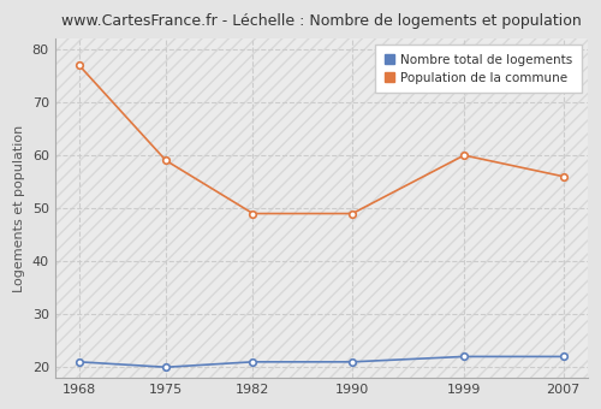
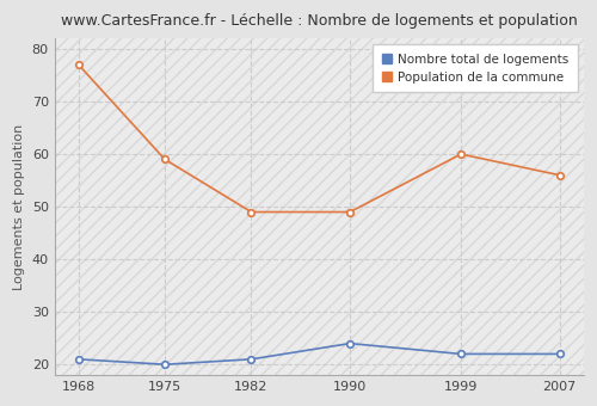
Nombre total de logements/1990: 21 -> 24
